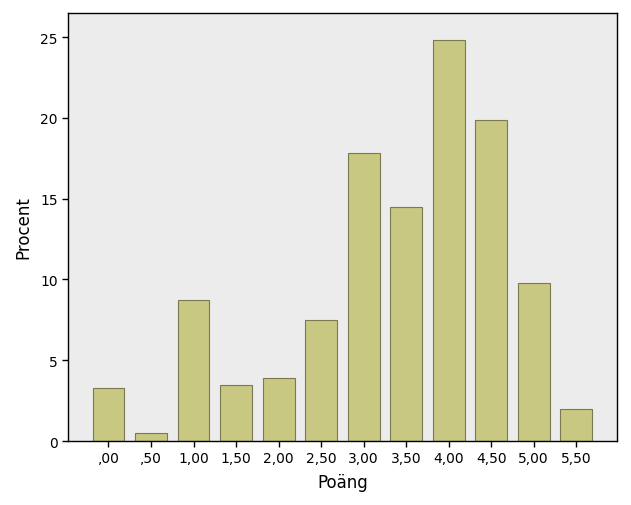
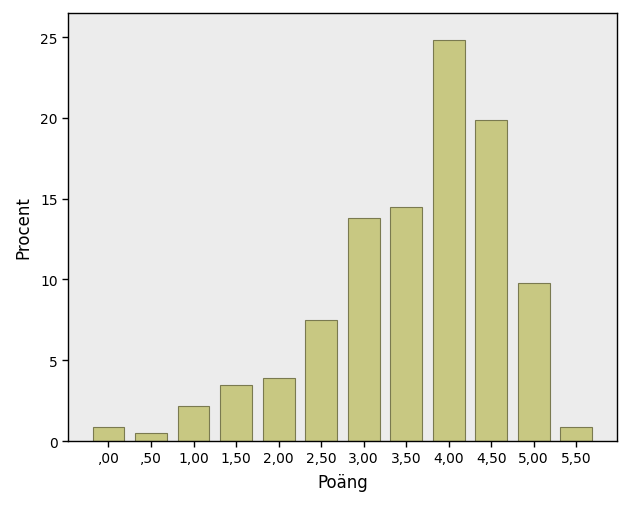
,00: 3.3 -> 0.9
1,00: 8.7 -> 2.2
3,00: 17.8 -> 13.8
5,50: 2.0 -> 0.9
